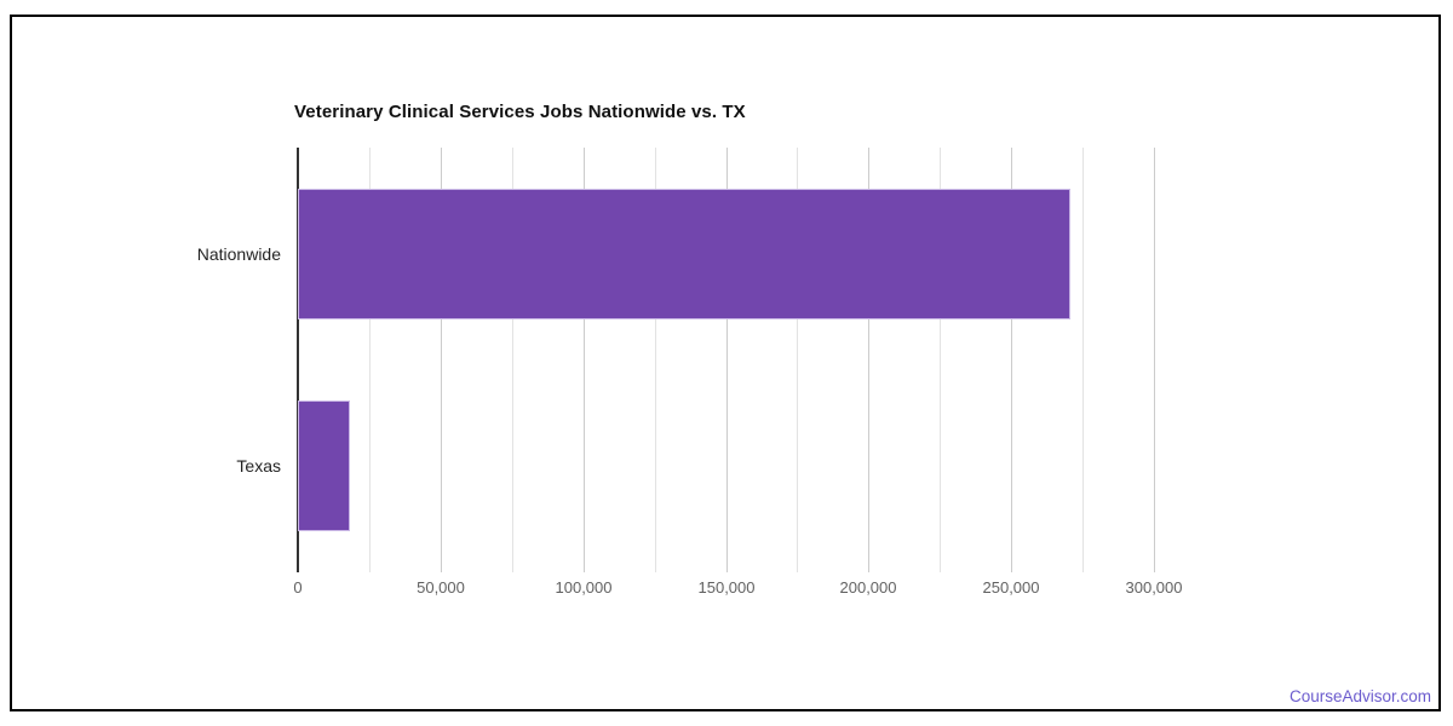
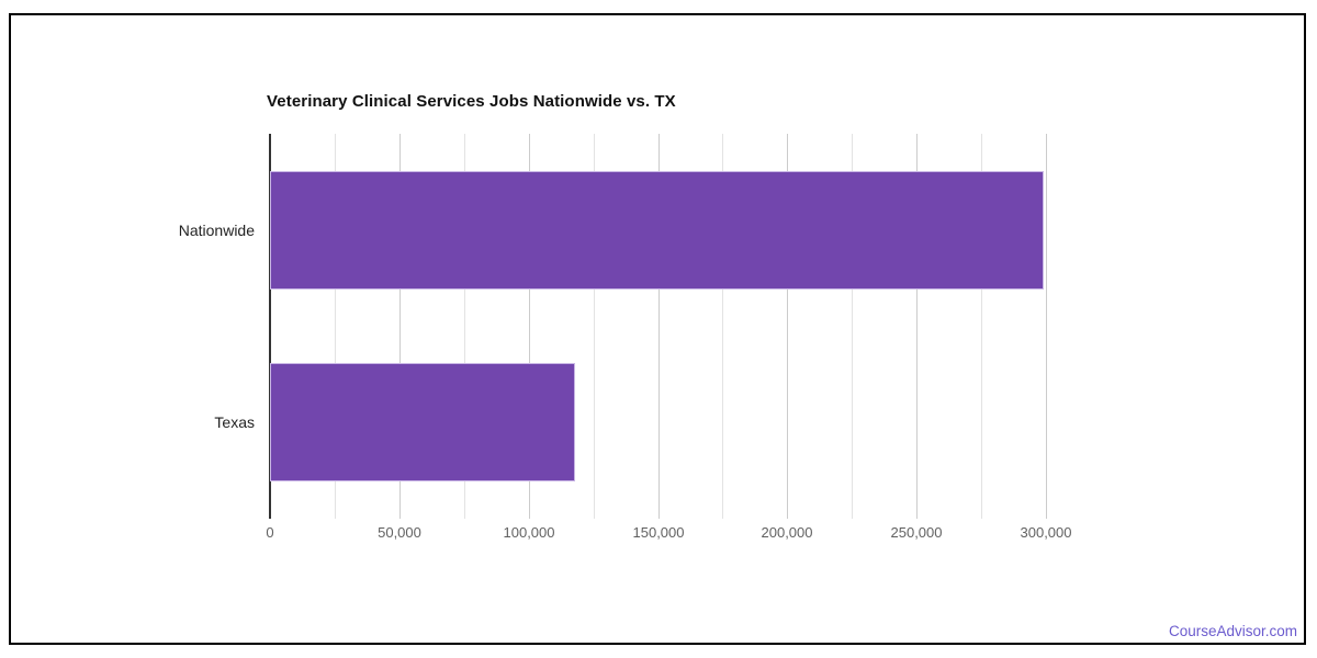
Nationwide: 271000 -> 299000
Texas: 18000 -> 118000
